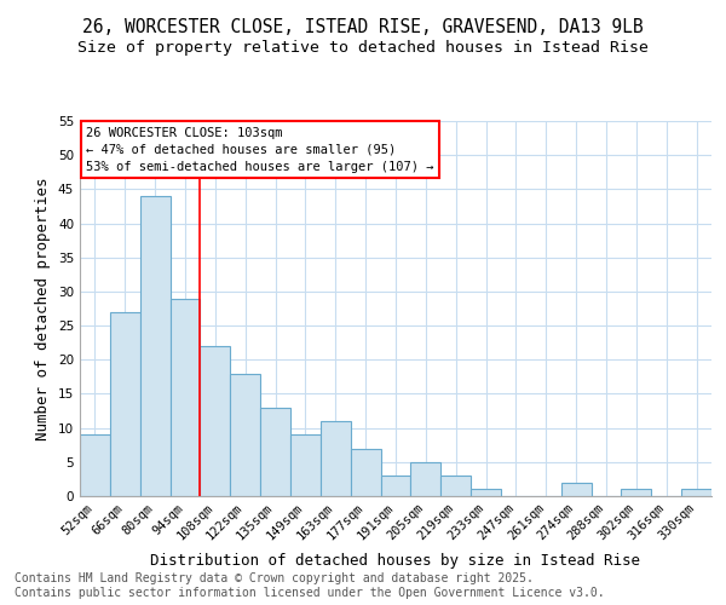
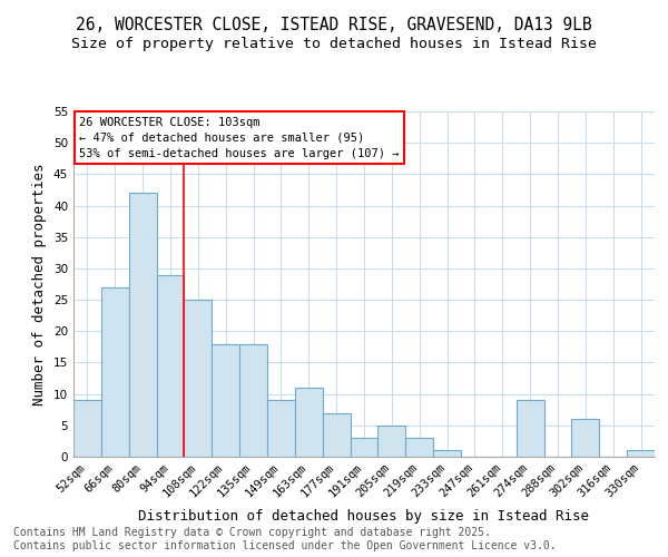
80sqm: 44 -> 42
108sqm: 22 -> 25
135sqm: 13 -> 18
274sqm: 2 -> 9
302sqm: 1 -> 6
